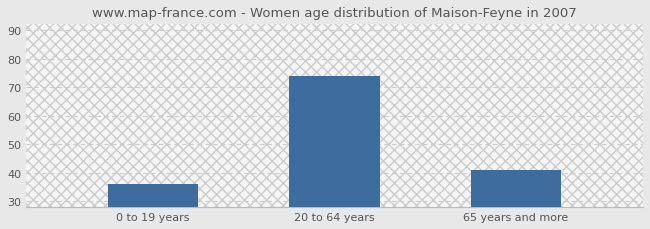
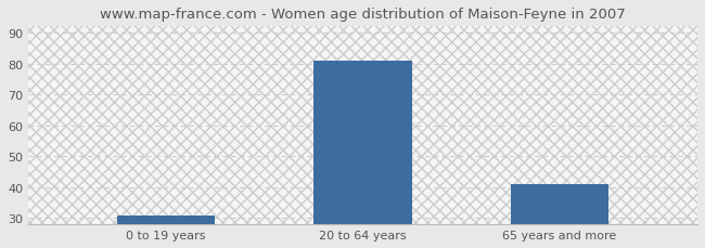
0 to 19 years: 36 -> 31
20 to 64 years: 74 -> 81
